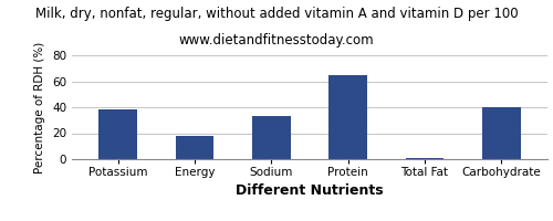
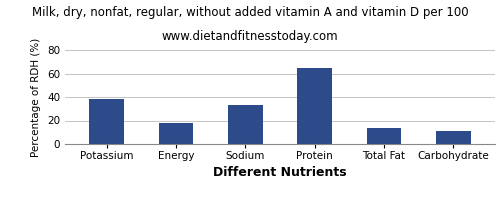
Total Fat: 0 -> 14
Carbohydrate: 40 -> 11
